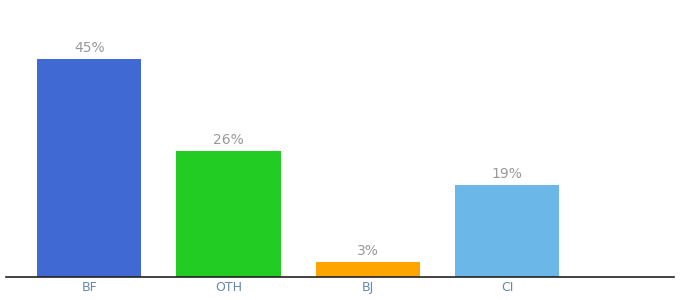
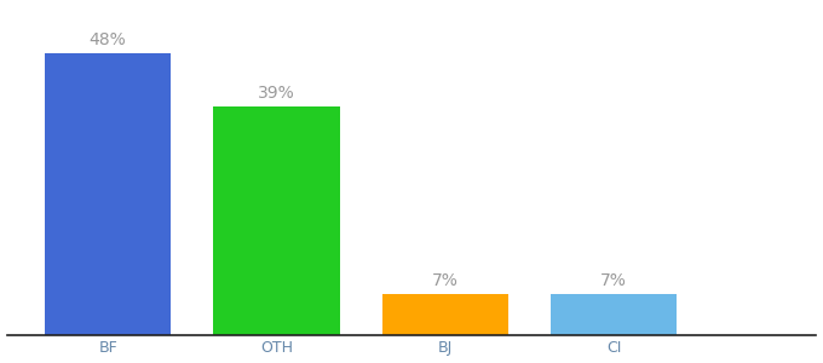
BF: 45% -> 48%
OTH: 26% -> 39%
BJ: 3% -> 7%
CI: 19% -> 7%
